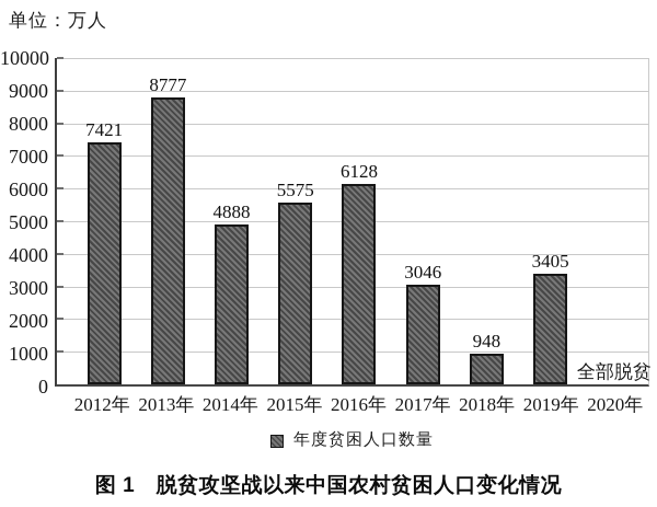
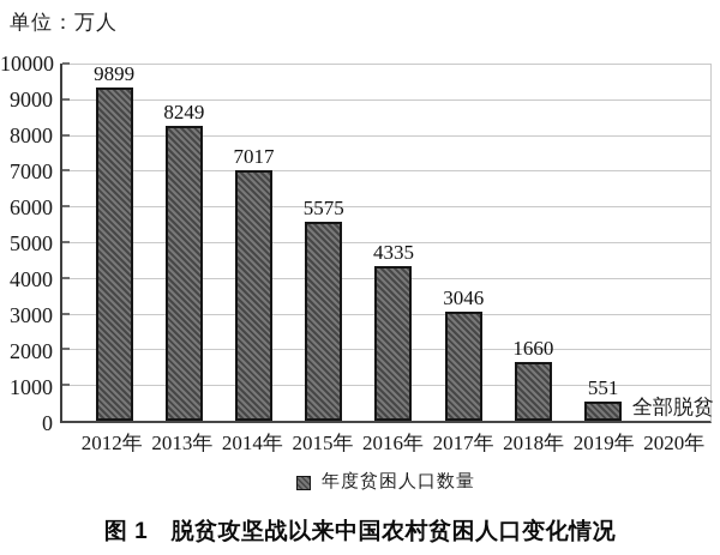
2012年: 7421 -> 9899
2013年: 8777 -> 8249
2014年: 4888 -> 7017
2016年: 6128 -> 4335
2018年: 948 -> 1660
2019年: 3405 -> 551
